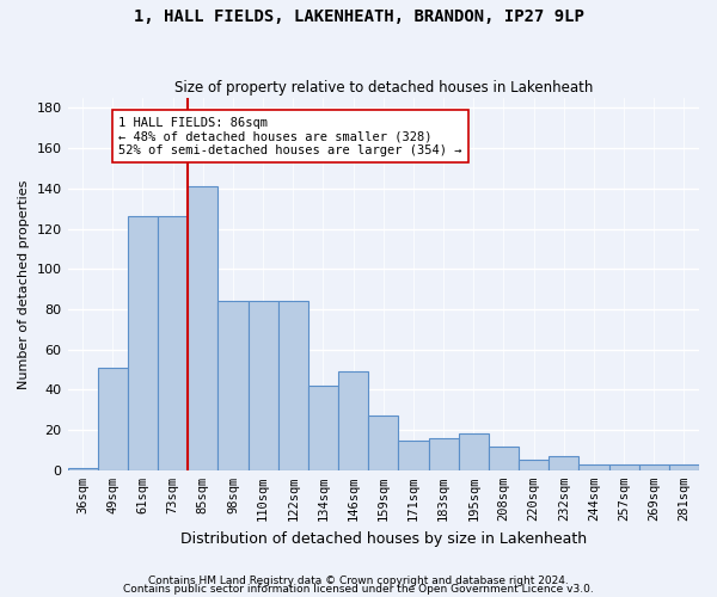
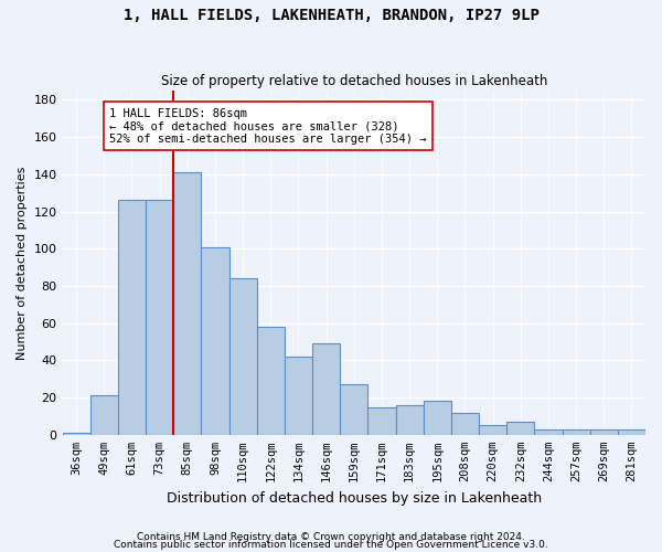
49sqm: 51 -> 21
98sqm: 84 -> 101
122sqm: 84 -> 58
